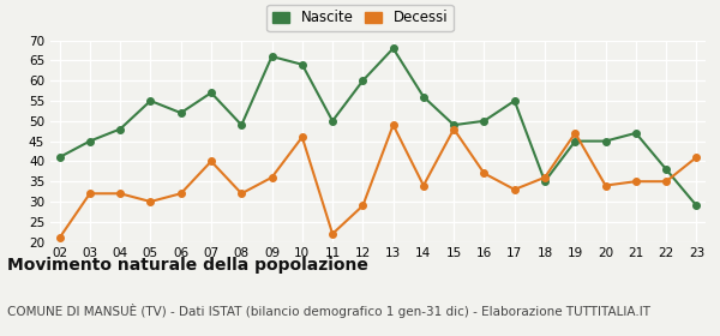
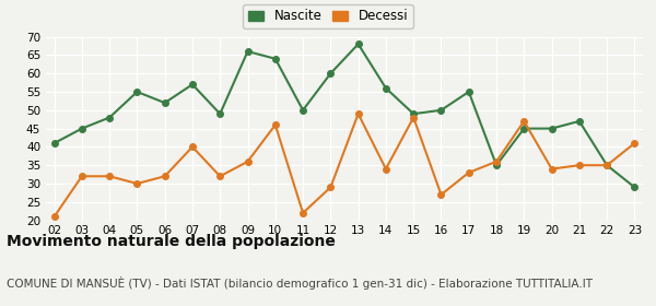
Decessi/16: 37 -> 27
Nascite/22: 38 -> 35
